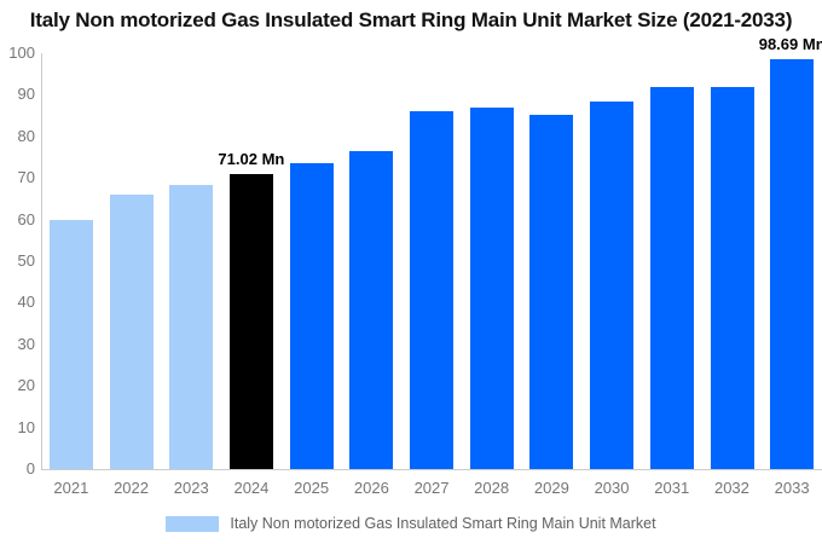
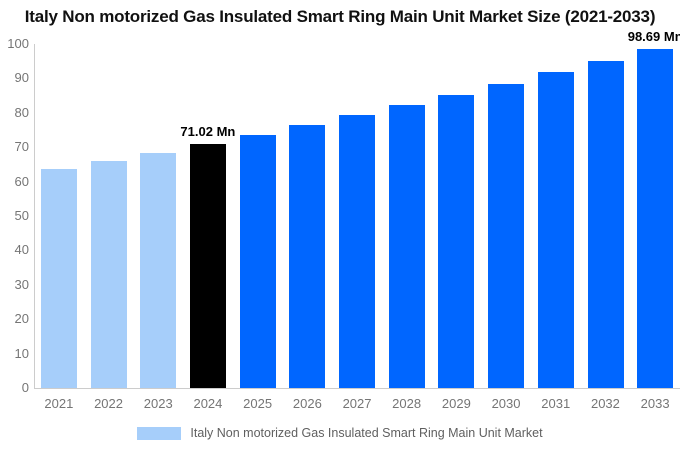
2021: 60 -> 64
2027: 86 -> 79
2028: 87 -> 82
2032: 92 -> 95
